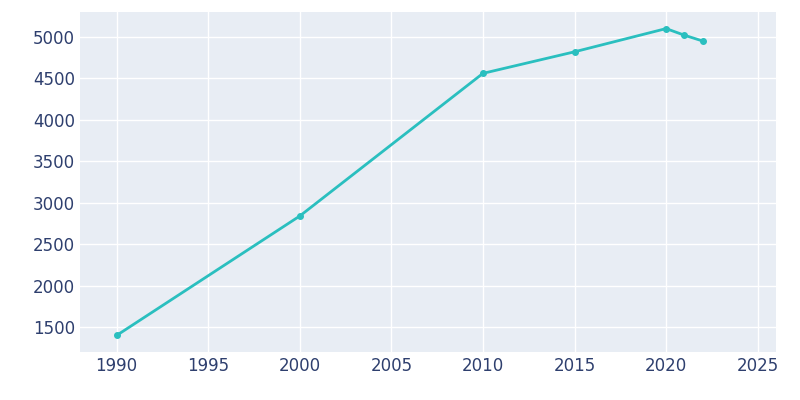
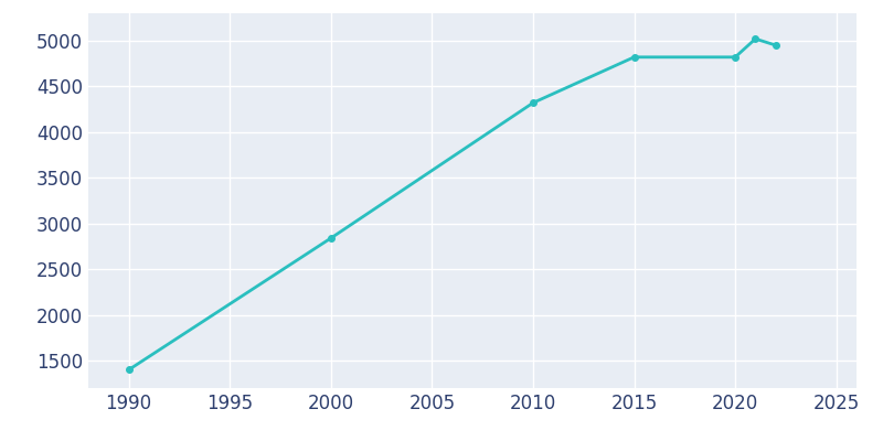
2010: 4560 -> 4320
2020: 5100 -> 4820
